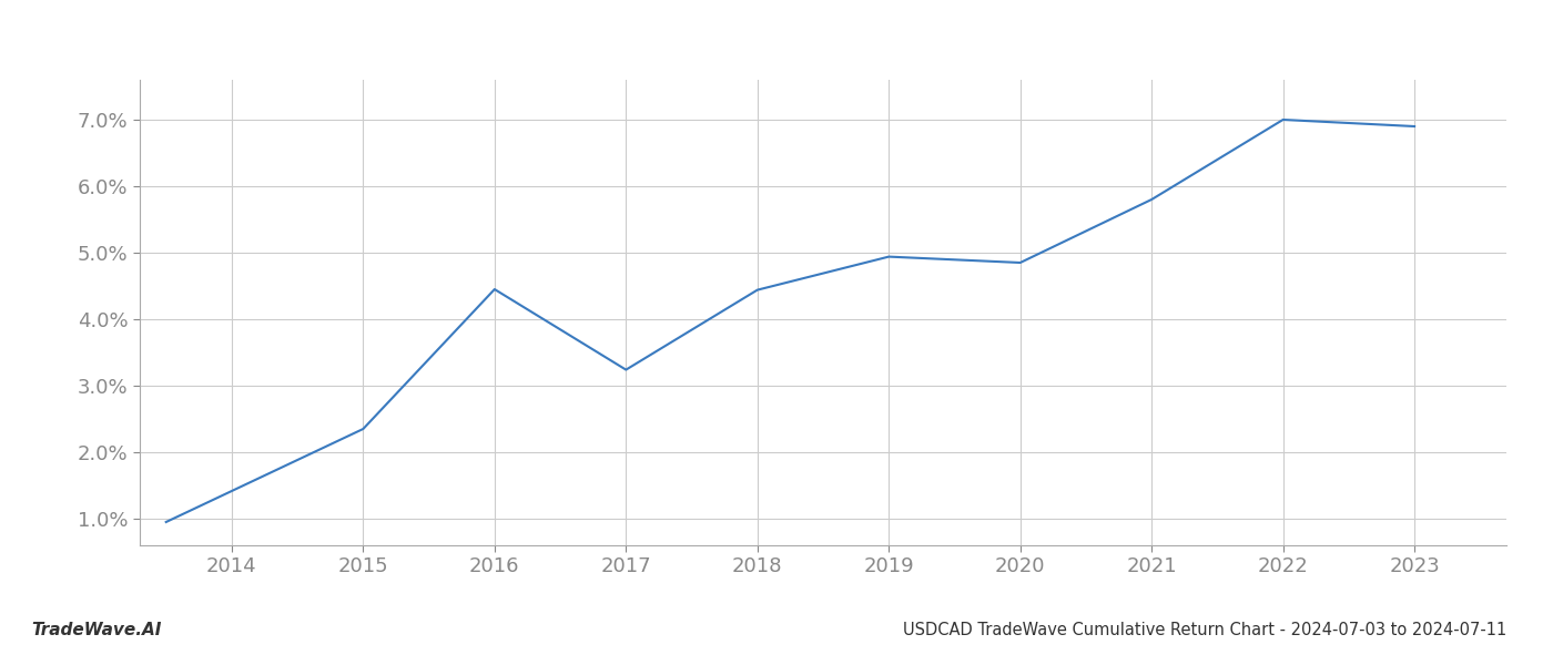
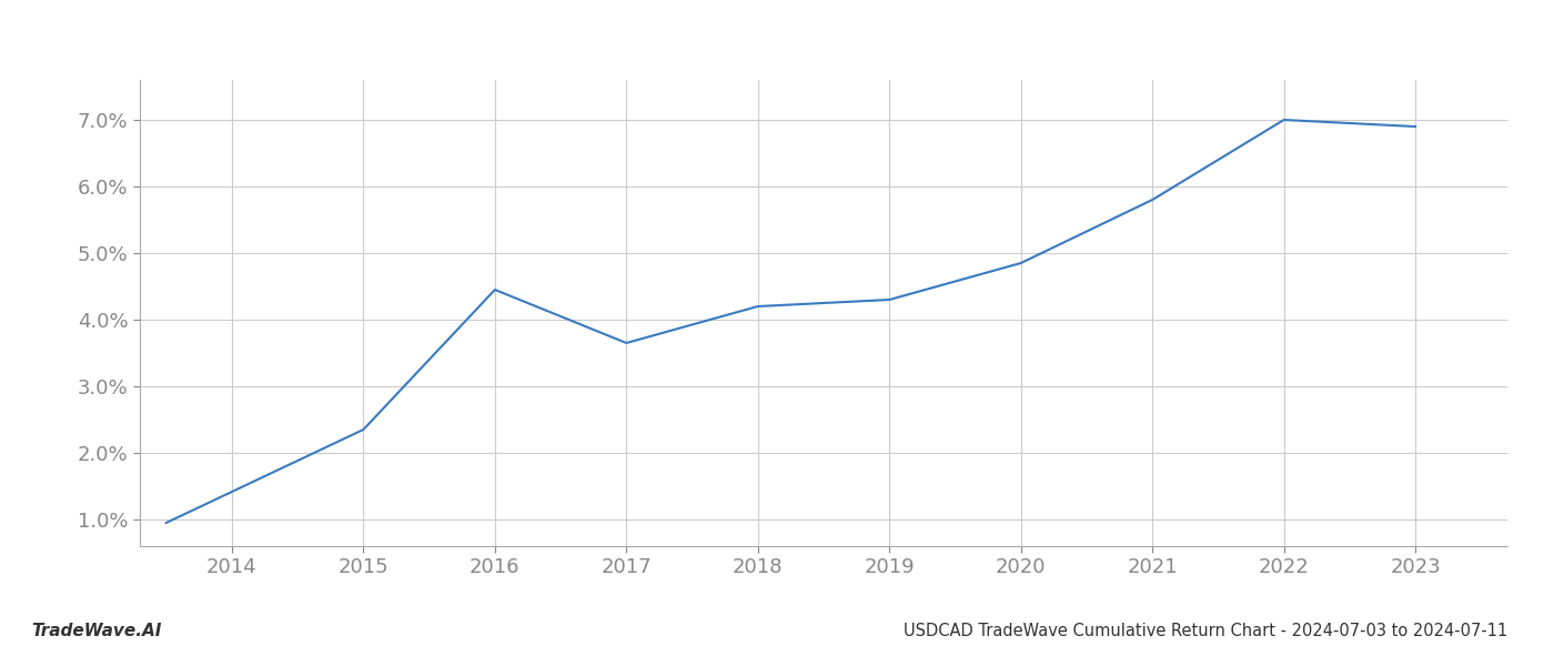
2017: 3.24% -> 3.65%
2018: 4.44% -> 4.20%
2019: 4.94% -> 4.30%
